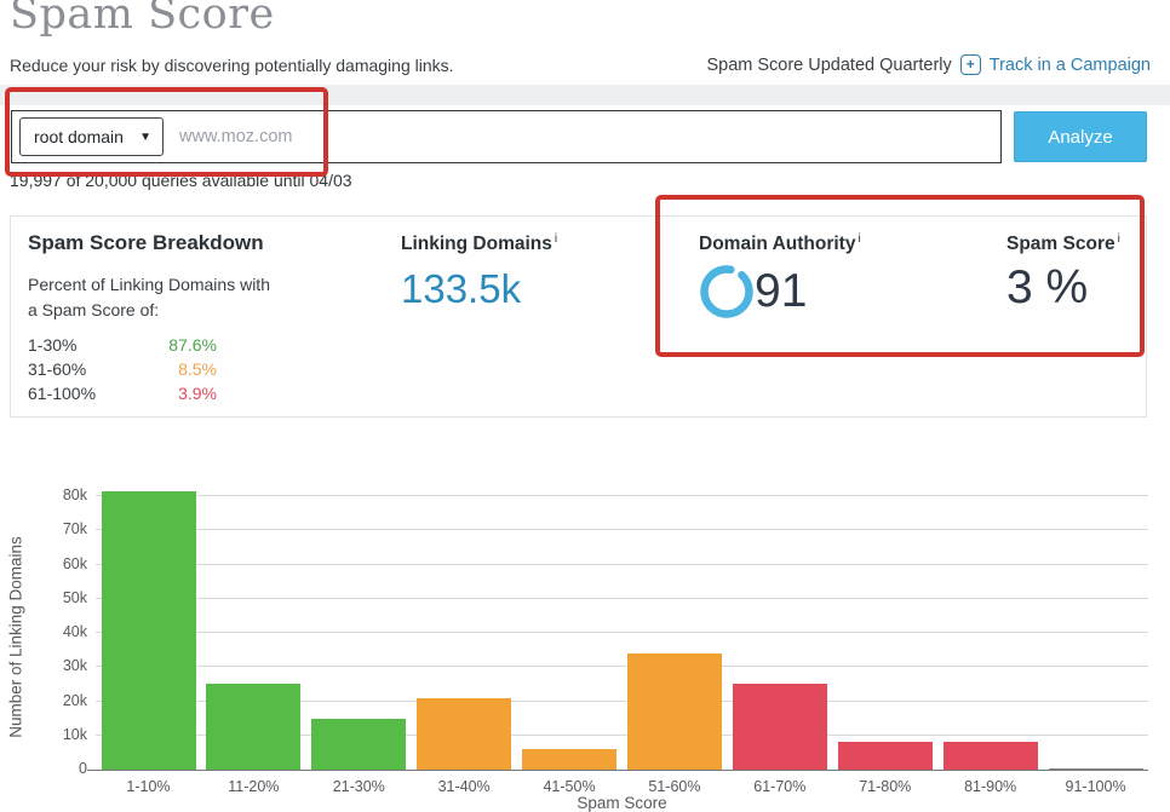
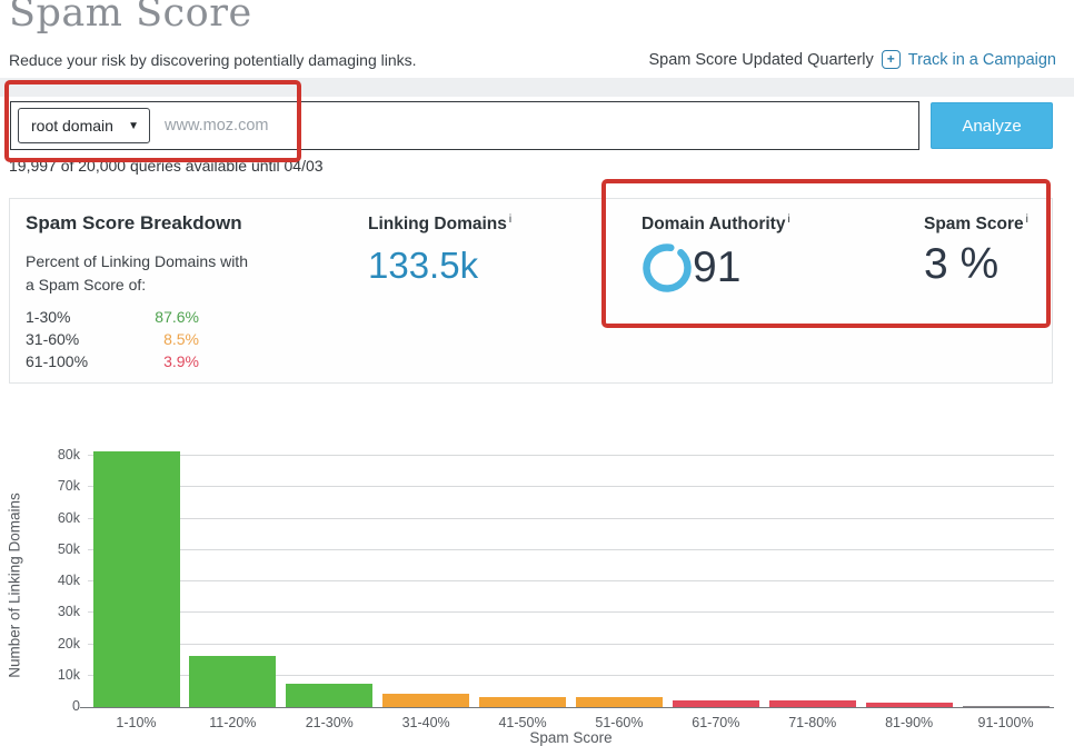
11-20%: 25k -> 16k
21-30%: 15k -> 8k
31-40%: 21k -> 4k
41-50%: 6k -> 3k
51-60%: 34k -> 3k
61-70%: 25k -> 2k
71-80%: 8k -> 2k
81-90%: 8k -> 1k
